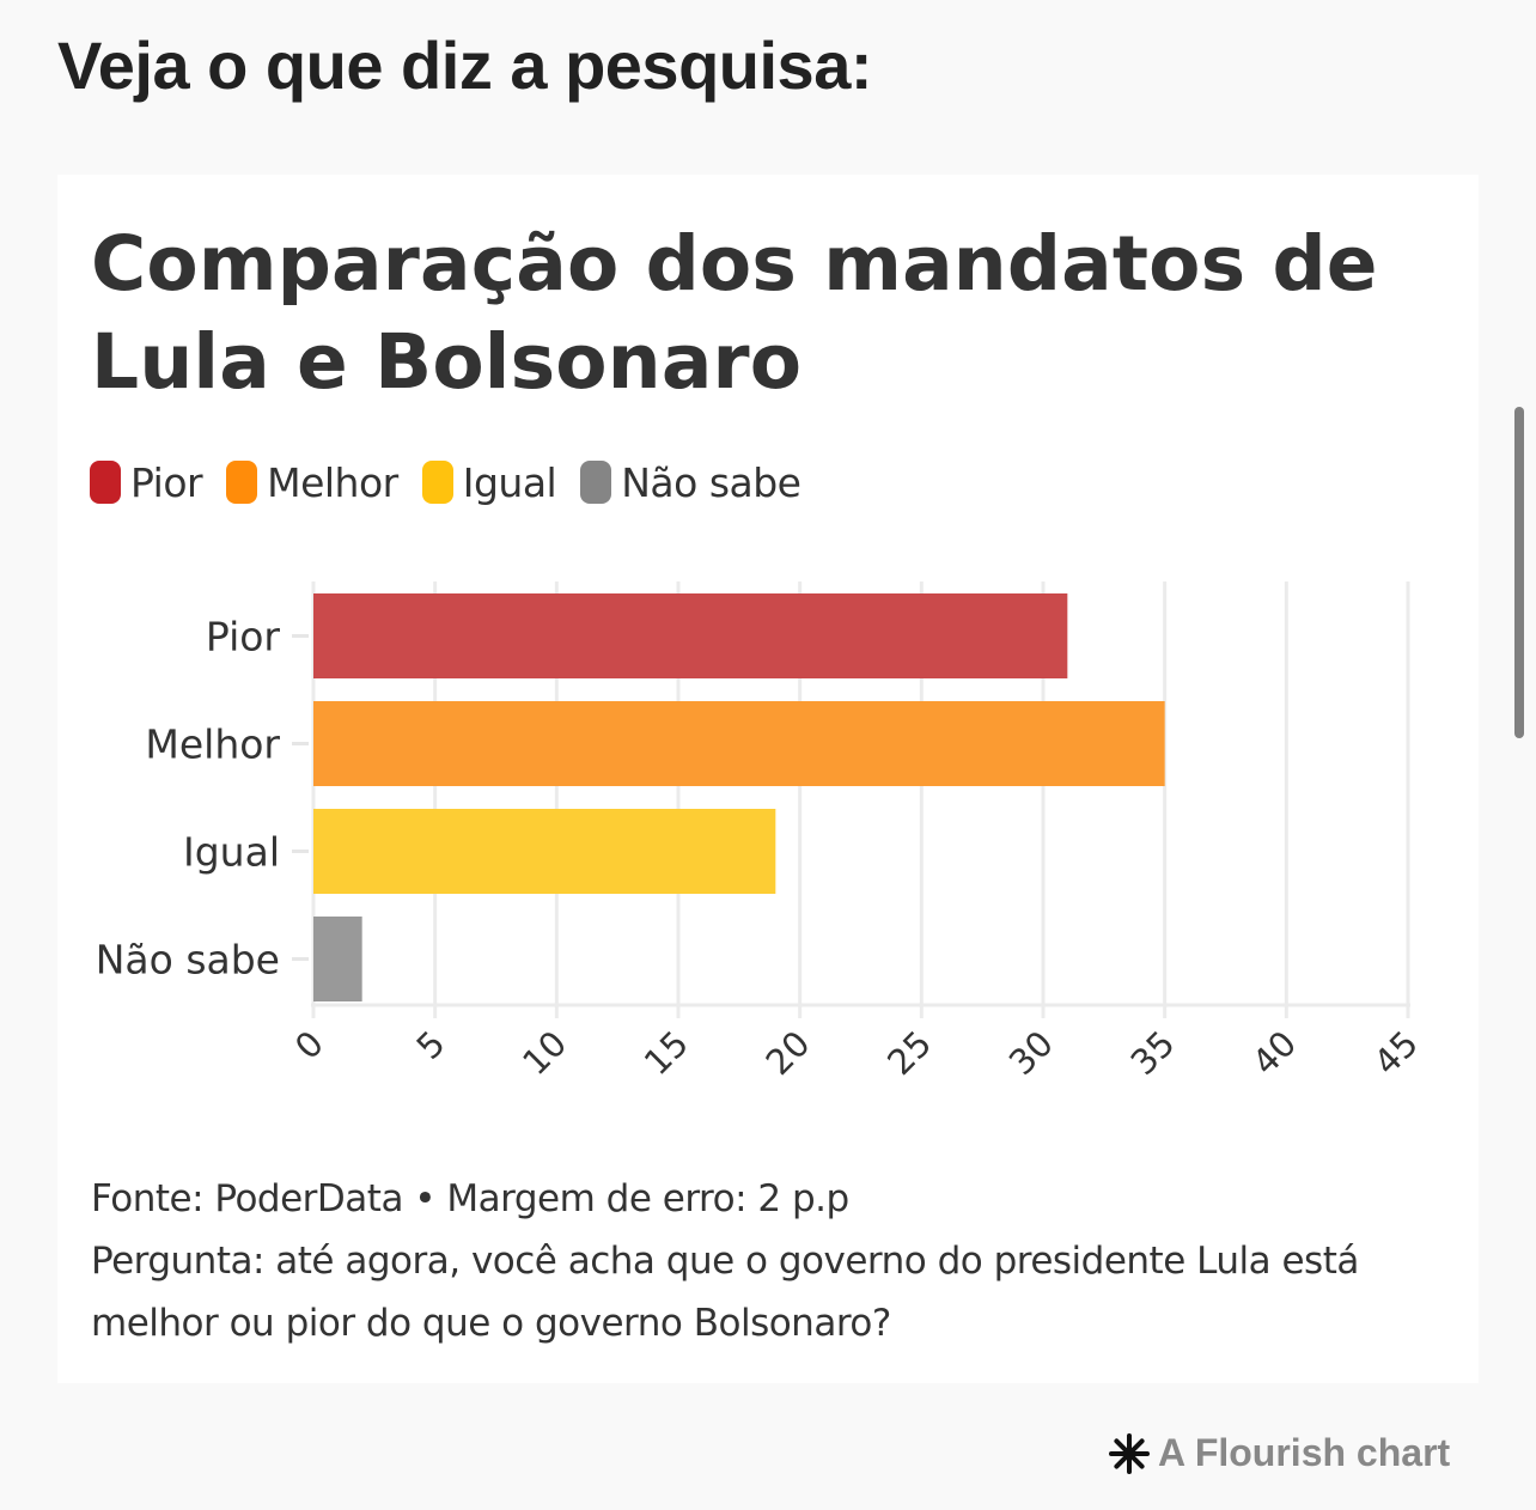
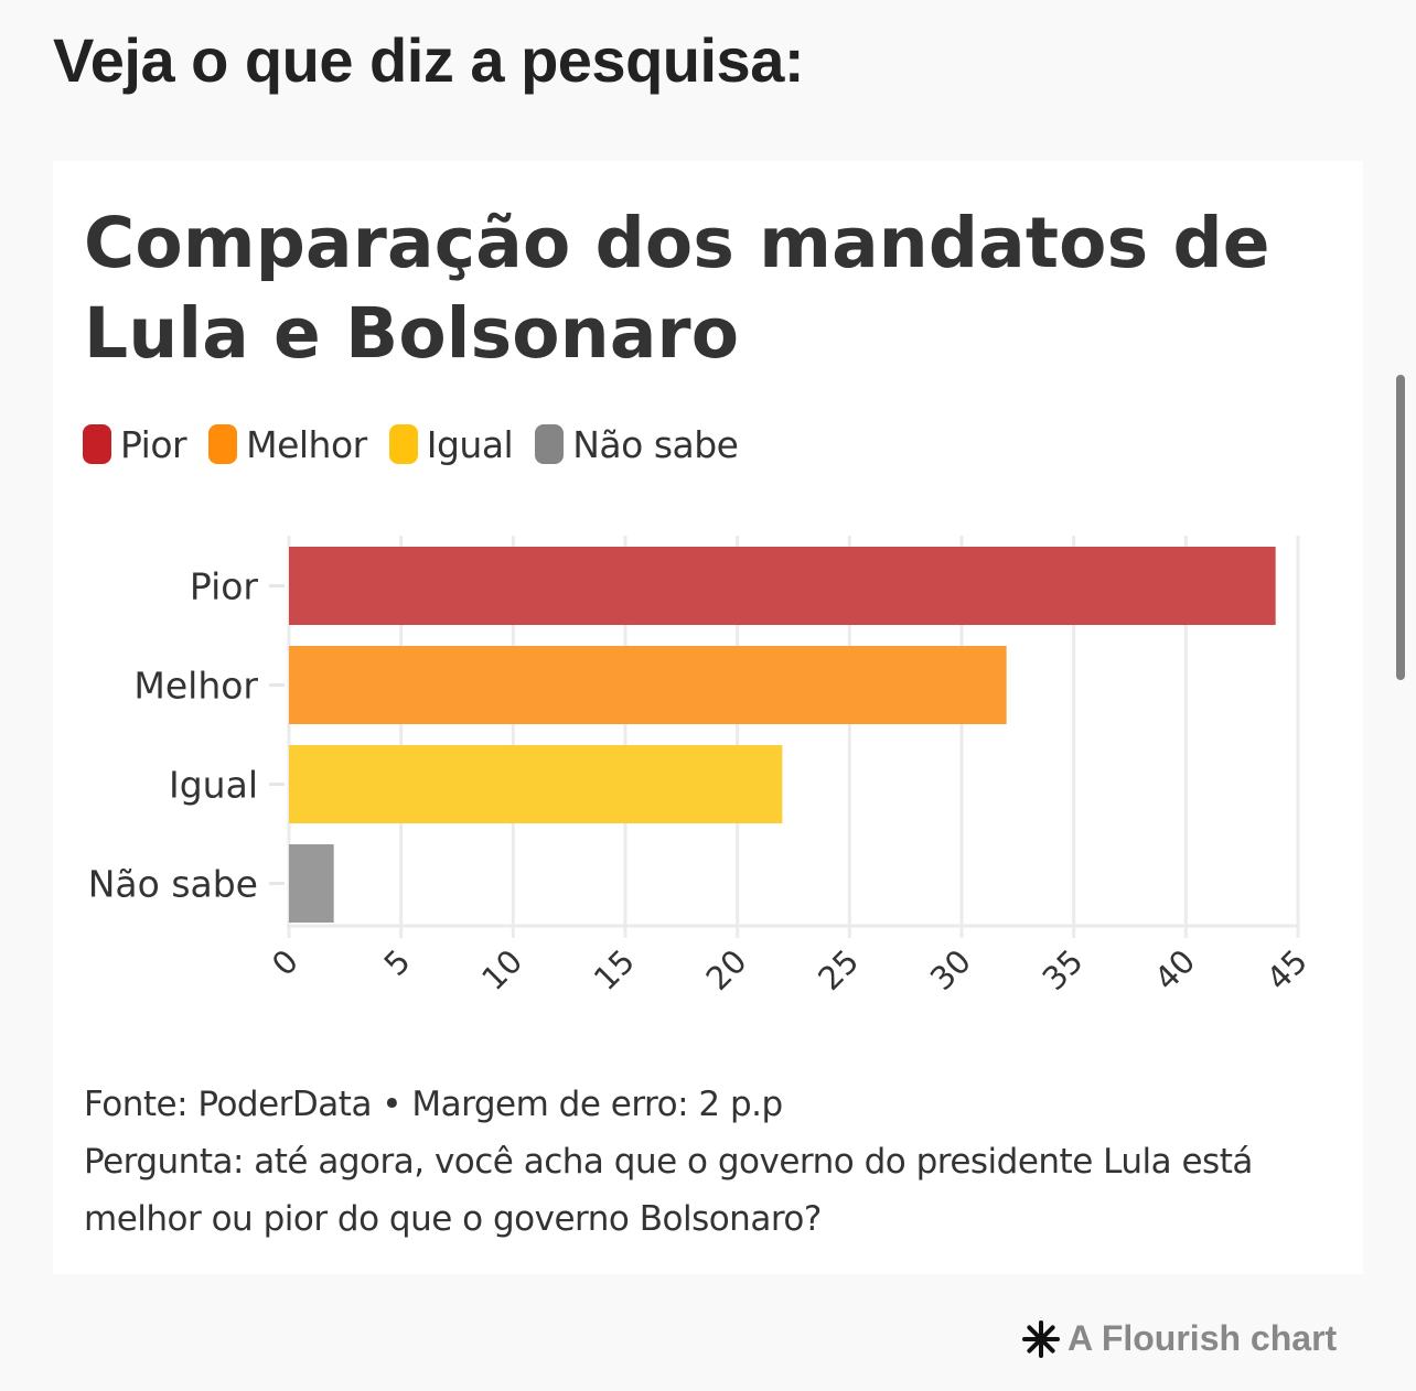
Pior: 31 -> 44
Melhor: 35 -> 32
Igual: 19 -> 22
